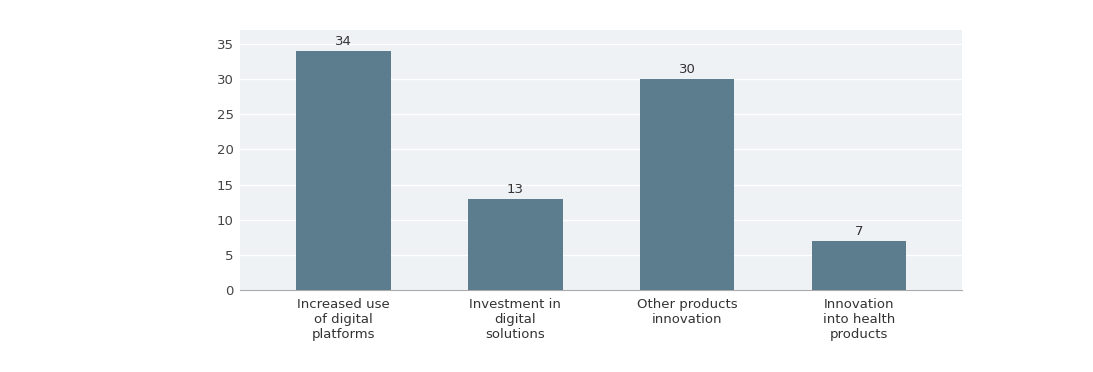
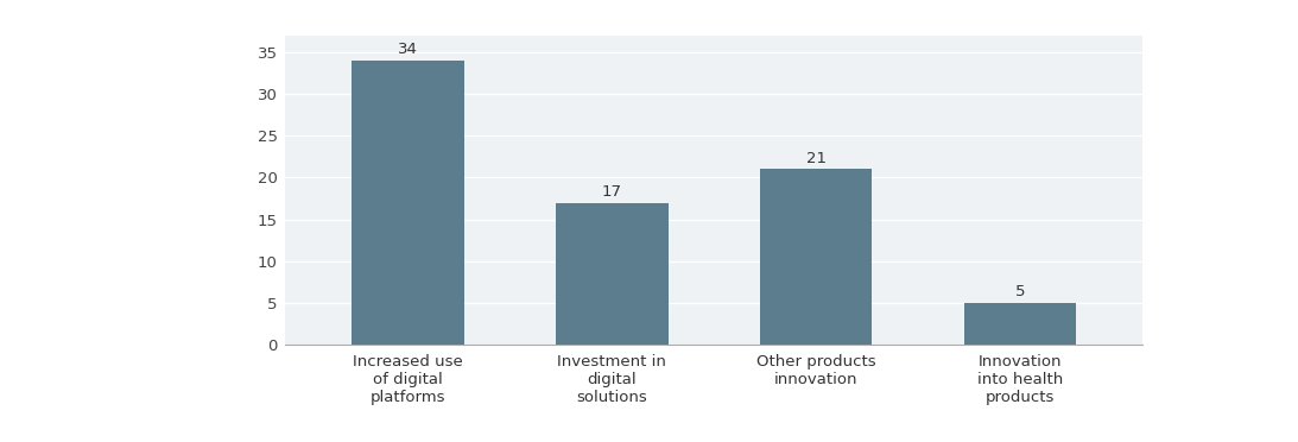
Investment in digital solutions: 13 -> 17
Other products innovation: 30 -> 21
Innovation into health products: 7 -> 5
